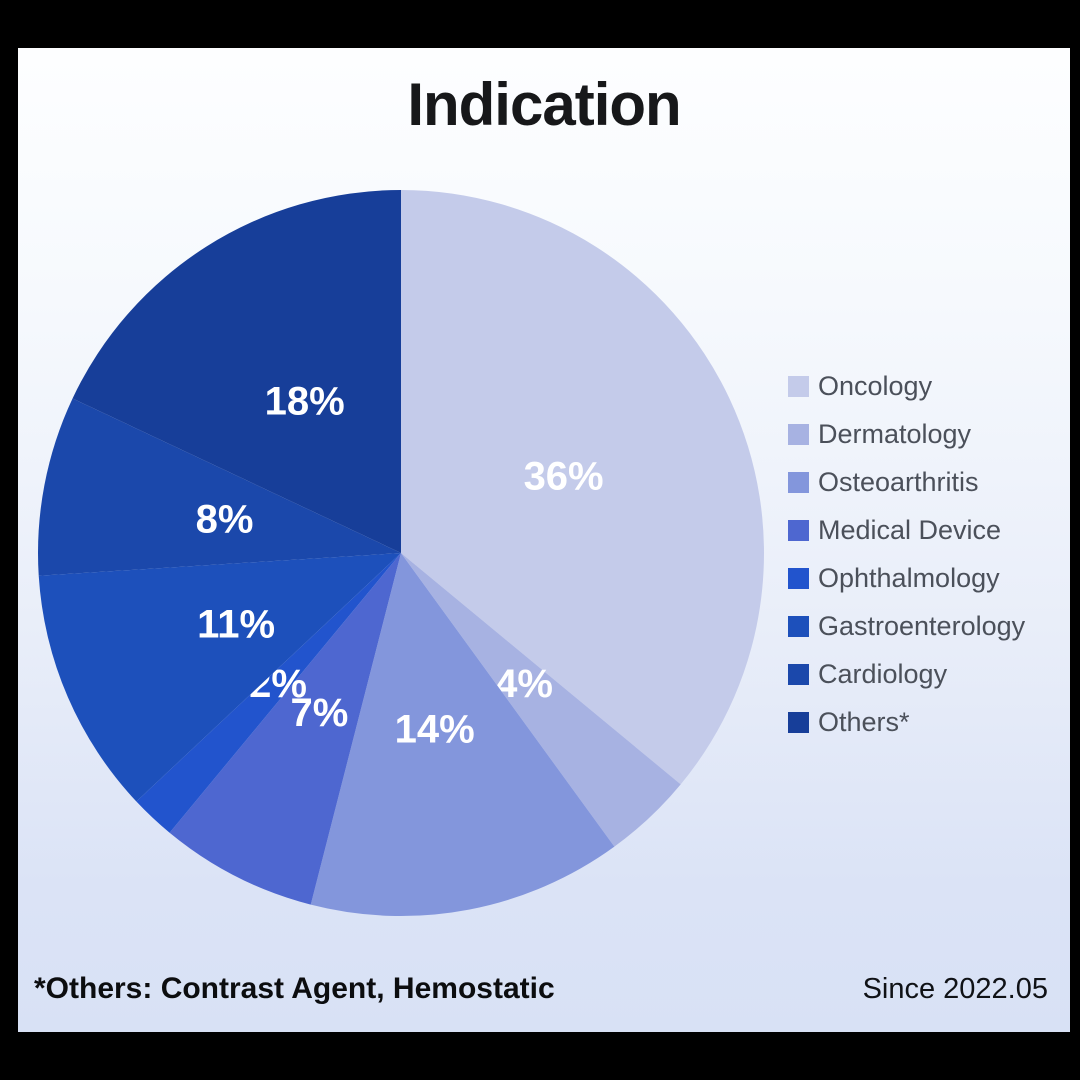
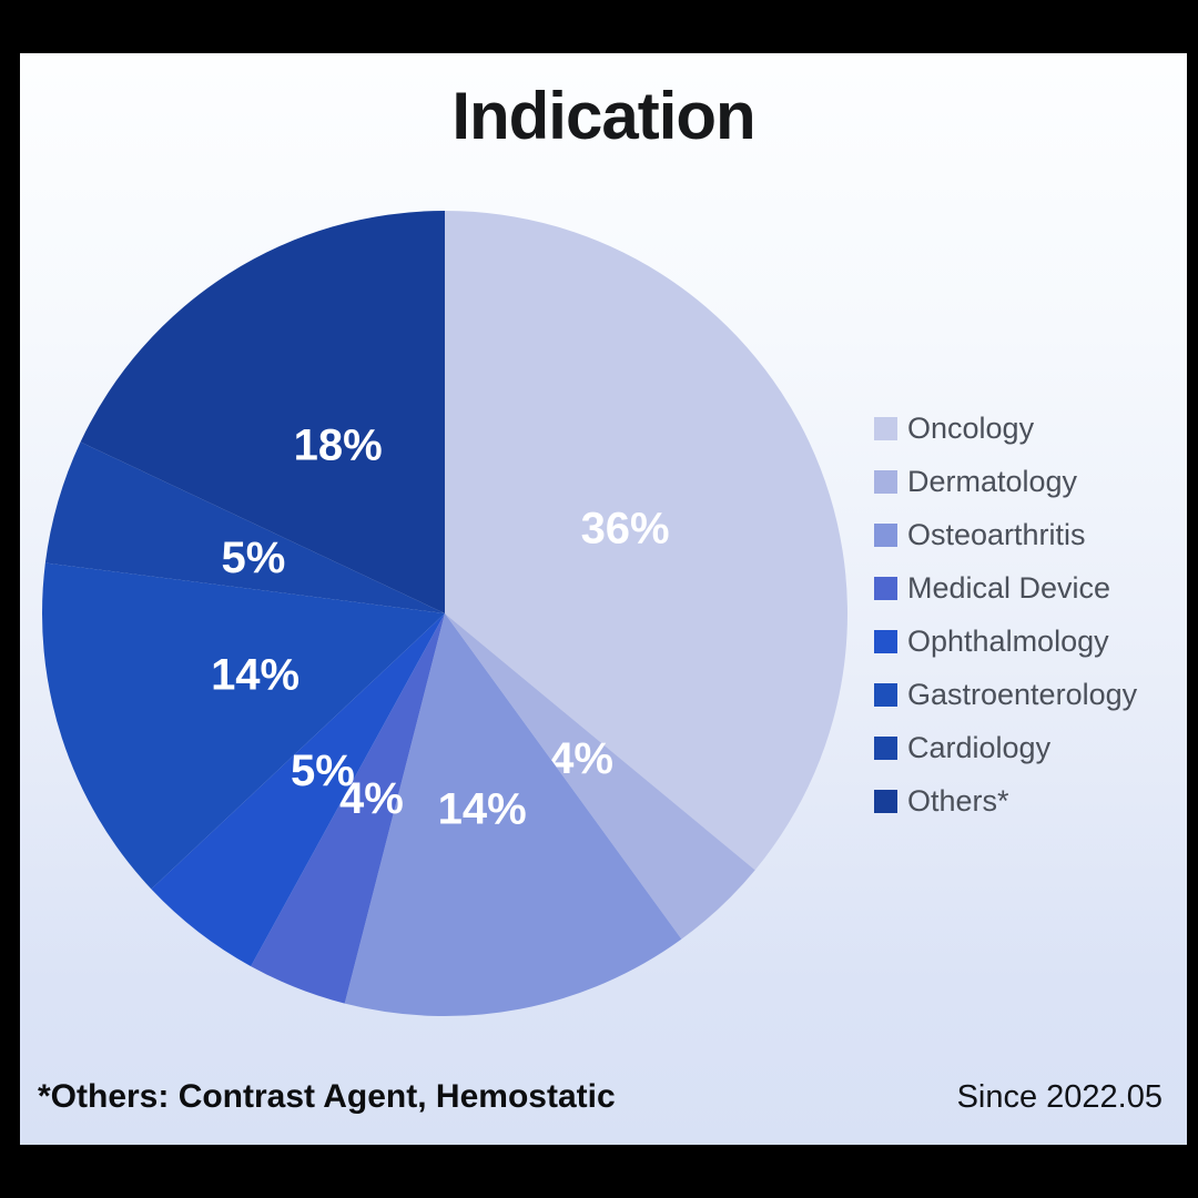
Medical Device: 7% -> 4%
Ophthalmology: 2% -> 5%
Gastroenterology: 11% -> 14%
Cardiology: 8% -> 5%
